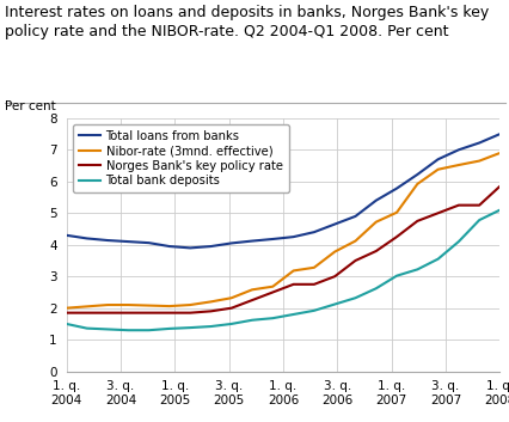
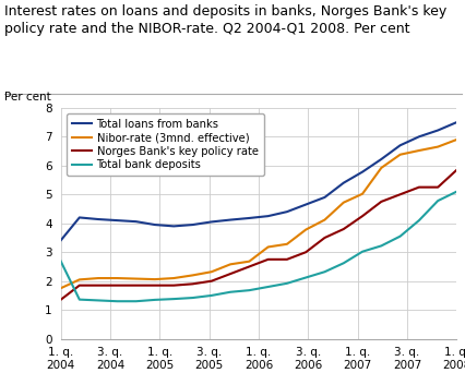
Total loans from banks/1. q. 2004: 4.30 -> 3.40
Nibor-rate (3mnd. effective)/1. q. 2004: 2.00 -> 1.75
Norges Bank's key policy rate/1. q. 2004: 1.85 -> 1.35
Total bank deposits/1. q. 2004: 1.50 -> 2.70
